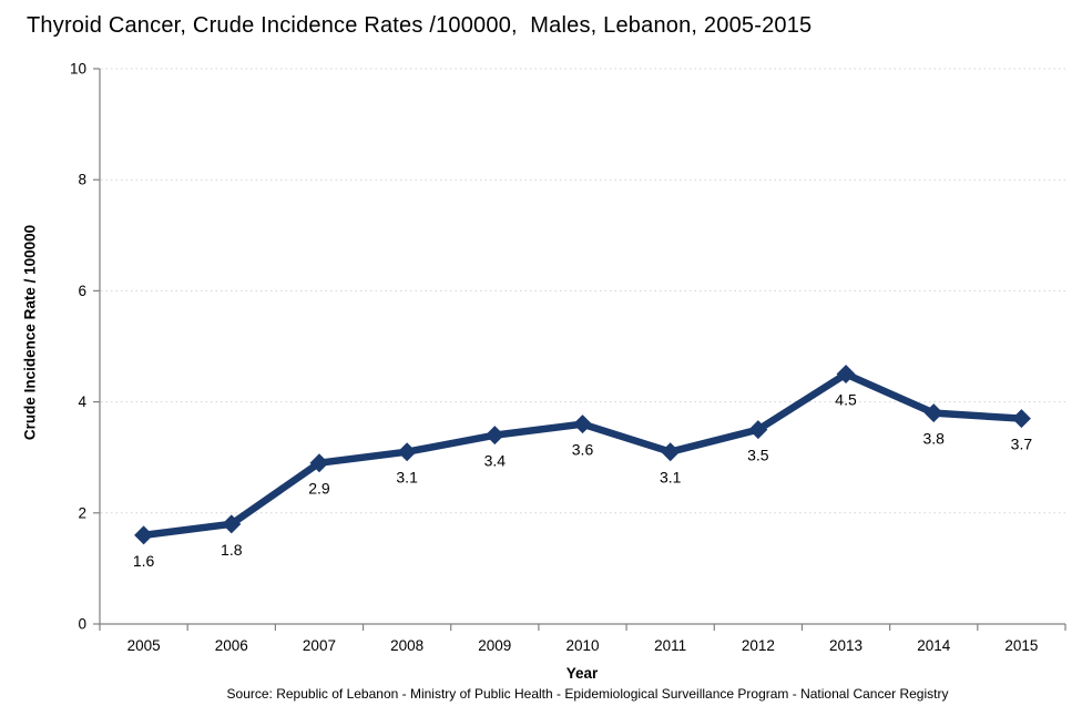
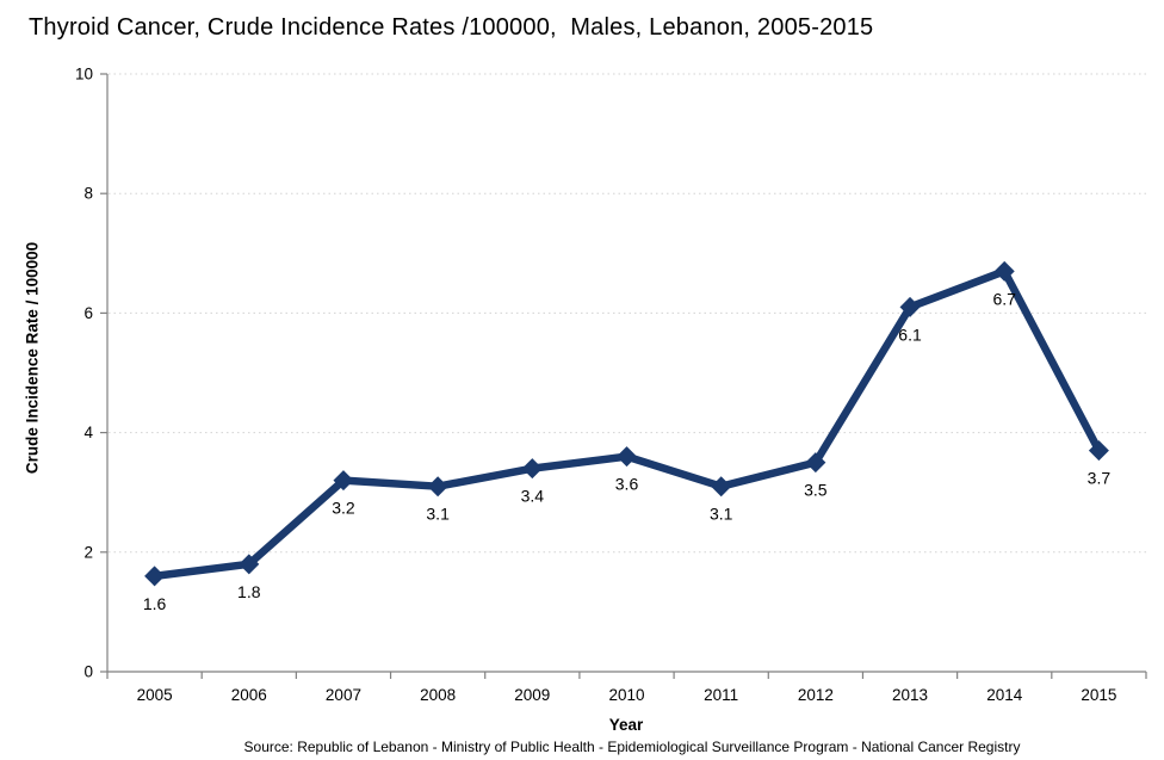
2007: 2.9 -> 3.2
2013: 4.5 -> 6.1
2014: 3.8 -> 6.7
